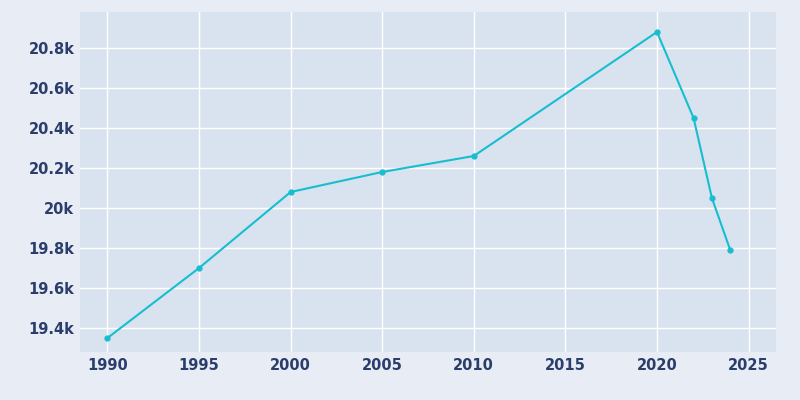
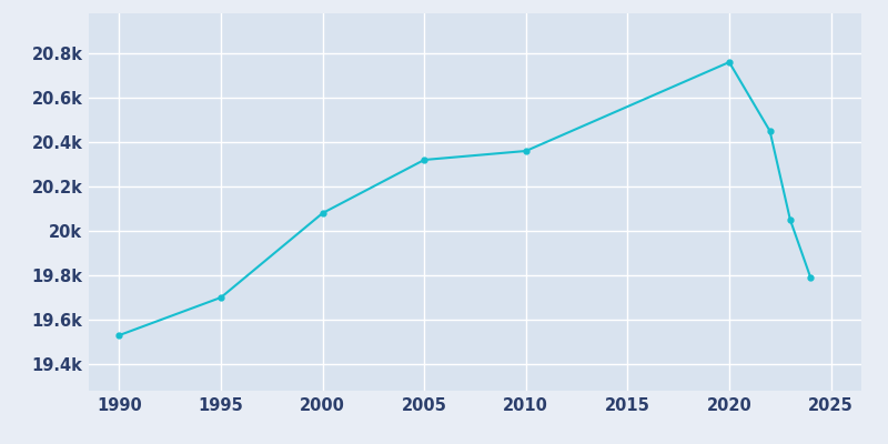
1990: 19.35k -> 19.53k
2005: 20.18k -> 20.32k
2010: 20.26k -> 20.36k
2020: 20.88k -> 20.76k
